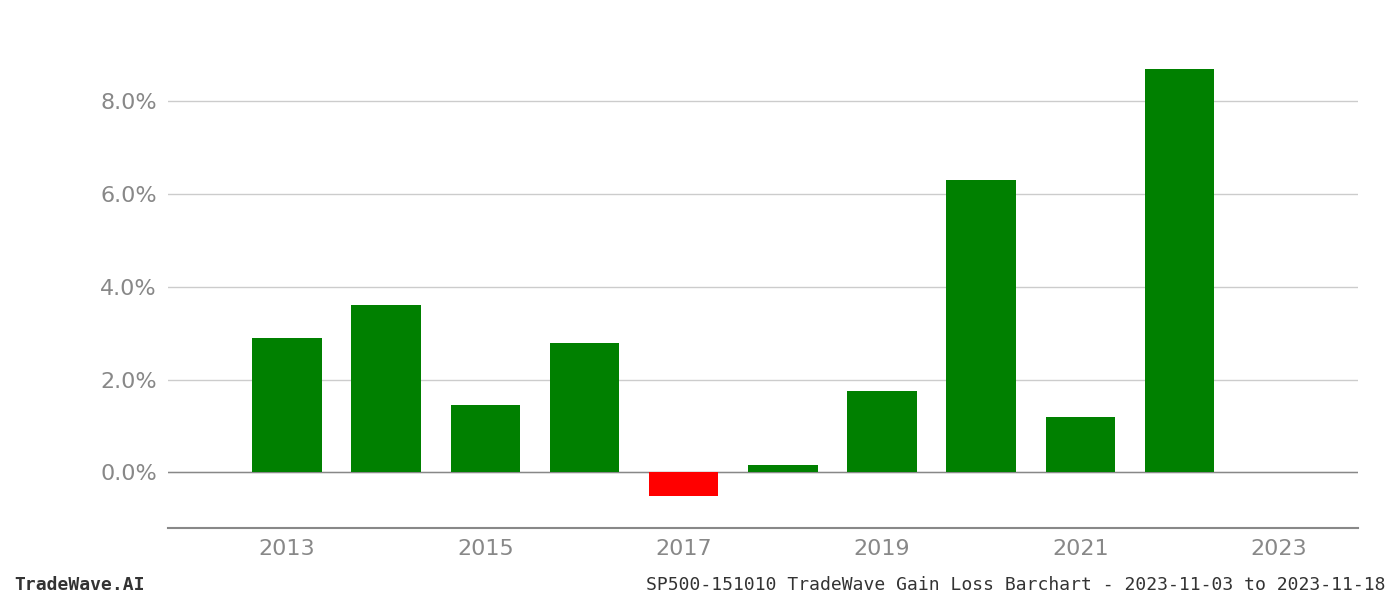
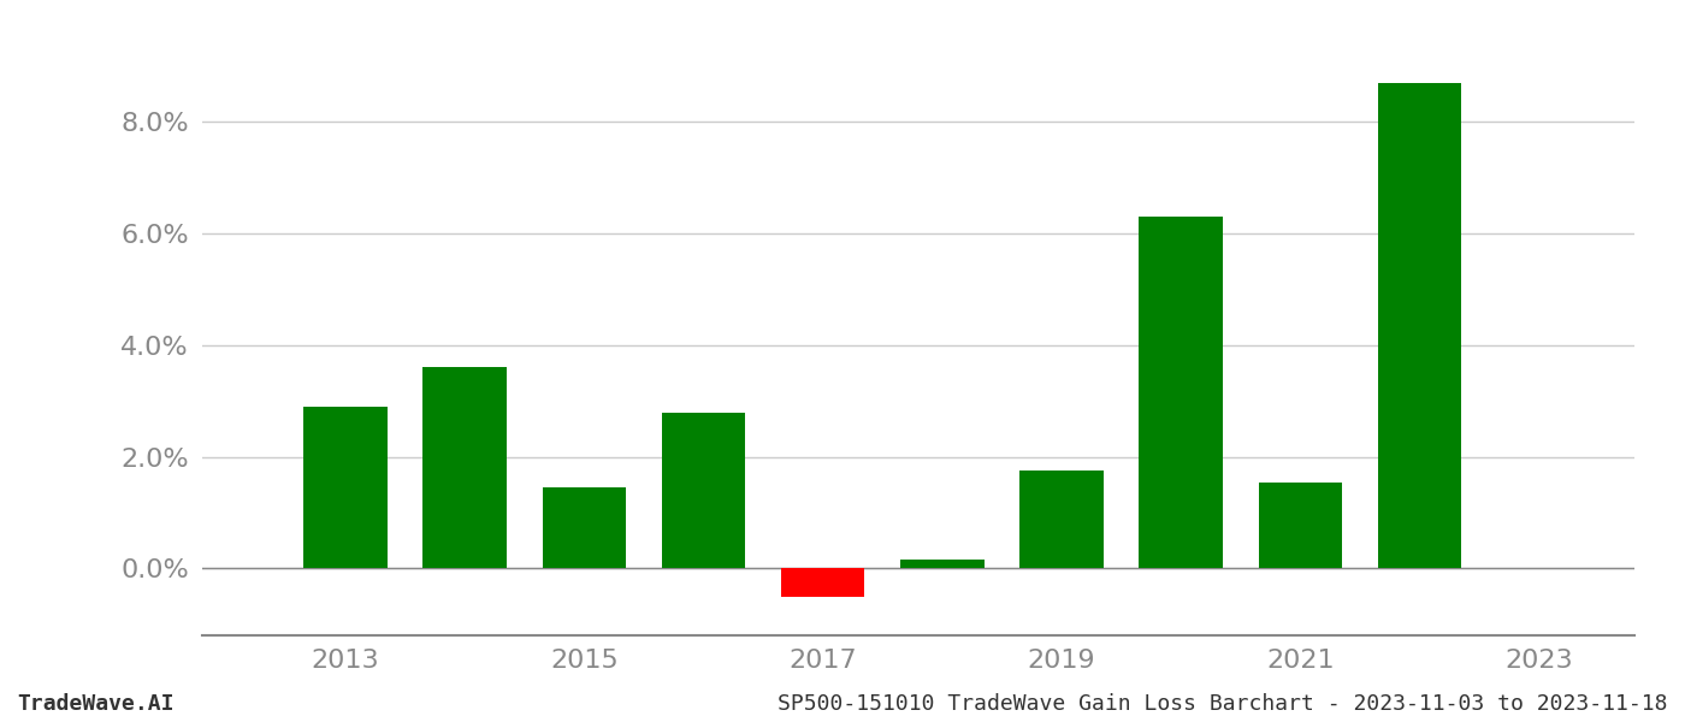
2021: 1.20% -> 1.55%
